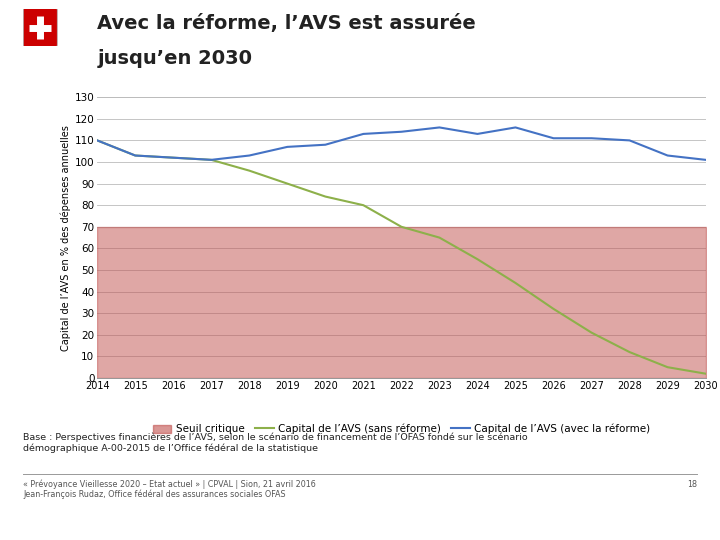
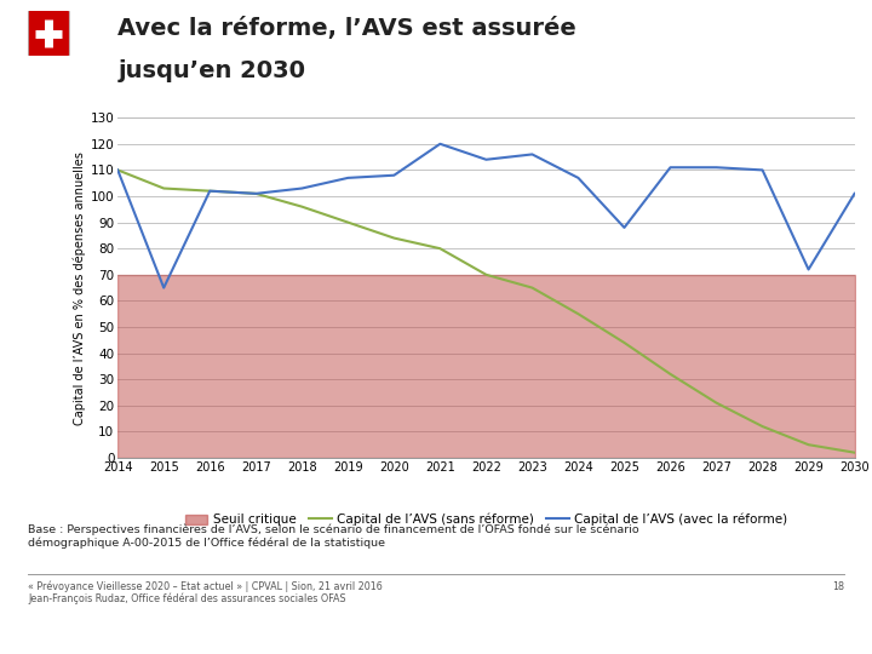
Capital de l’AVS (avec la réforme)/2015: 103 -> 65
Capital de l’AVS (avec la réforme)/2021: 113 -> 120
Capital de l’AVS (avec la réforme)/2024: 113 -> 107
Capital de l’AVS (avec la réforme)/2025: 116 -> 88
Capital de l’AVS (avec la réforme)/2029: 103 -> 72
